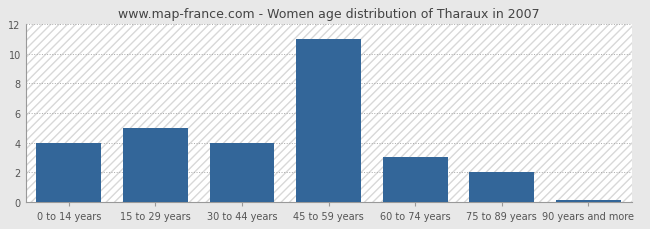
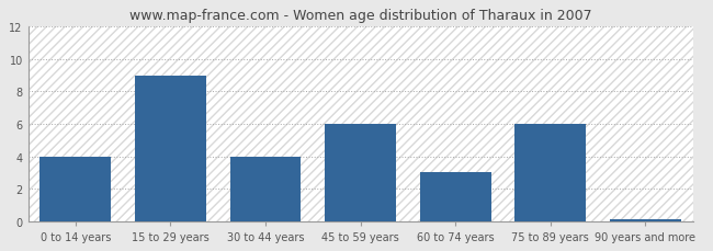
15 to 29 years: 5.0 -> 9.0
45 to 59 years: 11.0 -> 6.0
75 to 89 years: 2.0 -> 6.0
